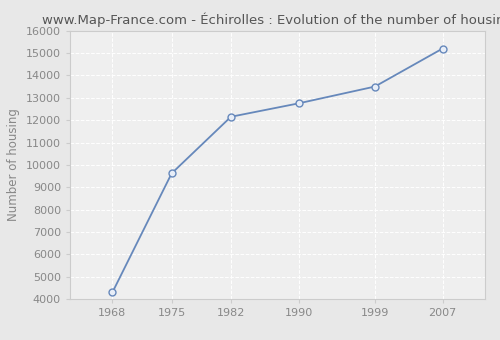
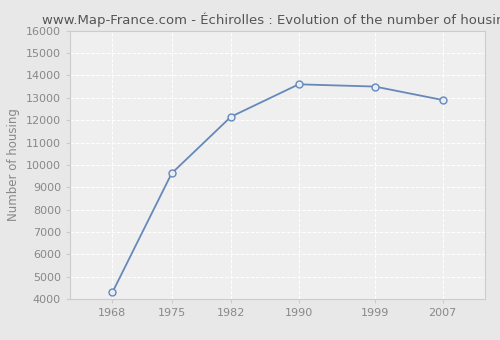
1990: 12750 -> 13600
2007: 15200 -> 12900
